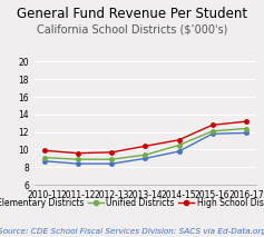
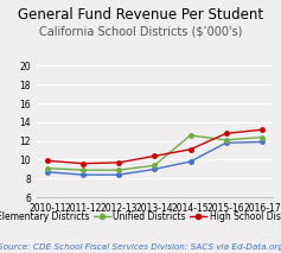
Unified Districts/2014-15: 10.5 -> 12.6
